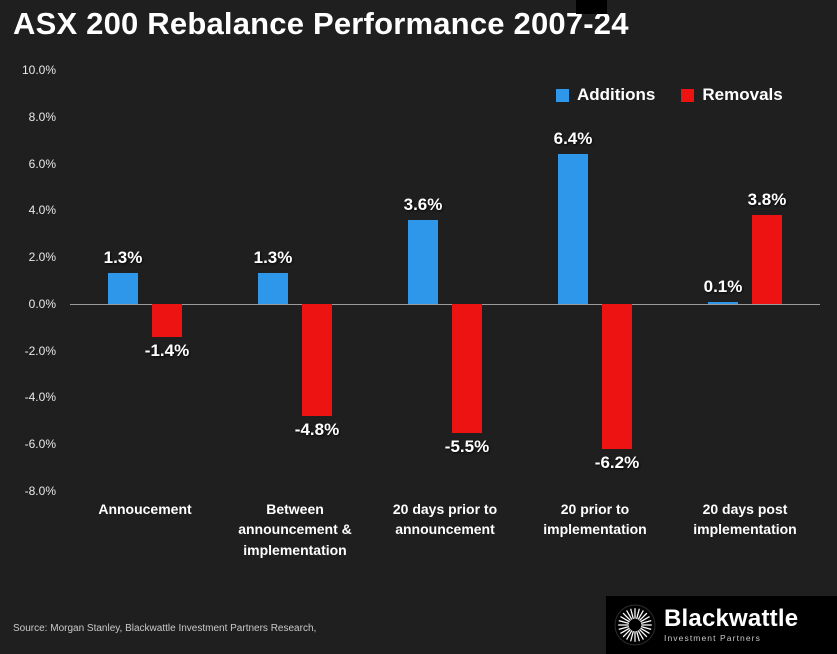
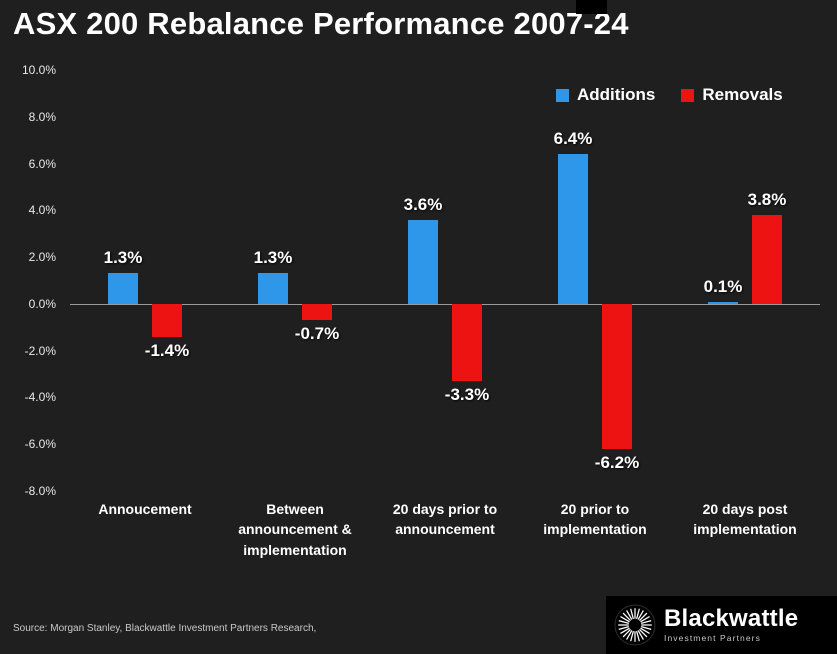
Removals/Between announcement & implementation: -4.8% -> -0.7%
Removals/20 days prior to announcement: -5.5% -> -3.3%
